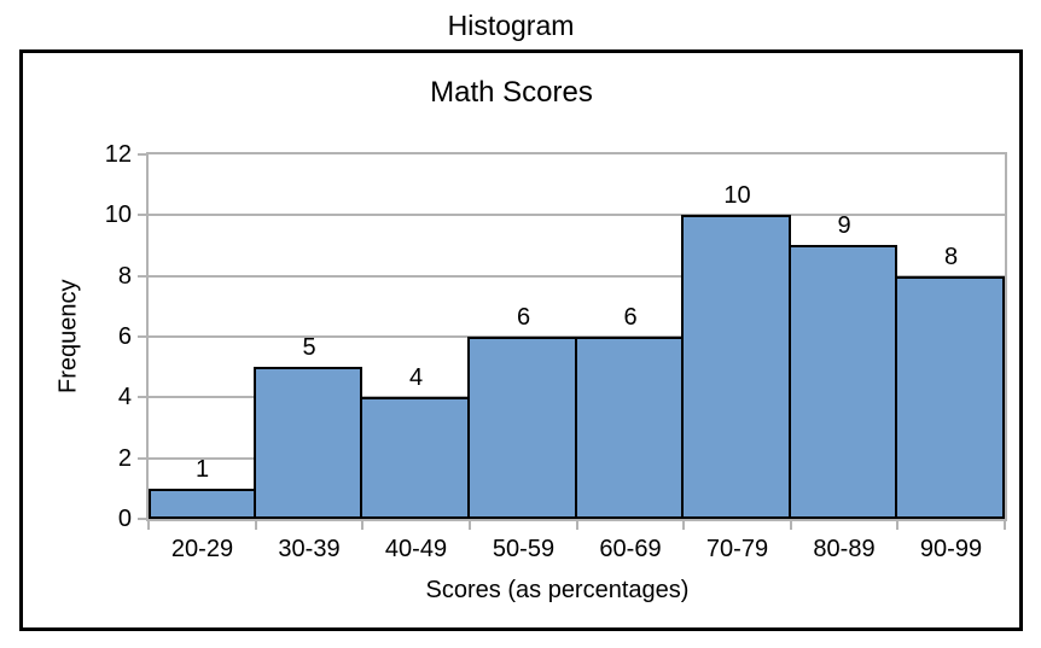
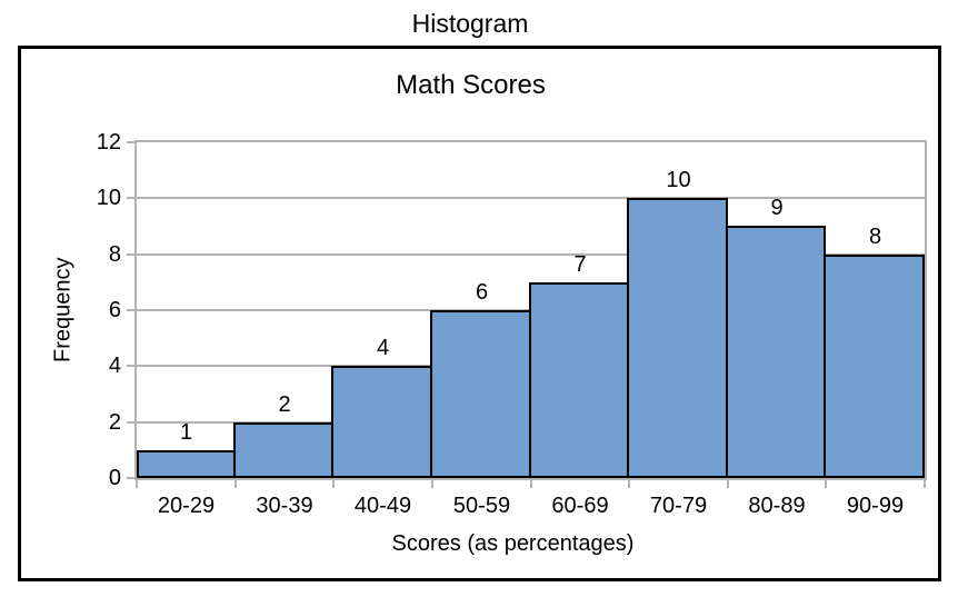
30-39: 5 -> 2
60-69: 6 -> 7
